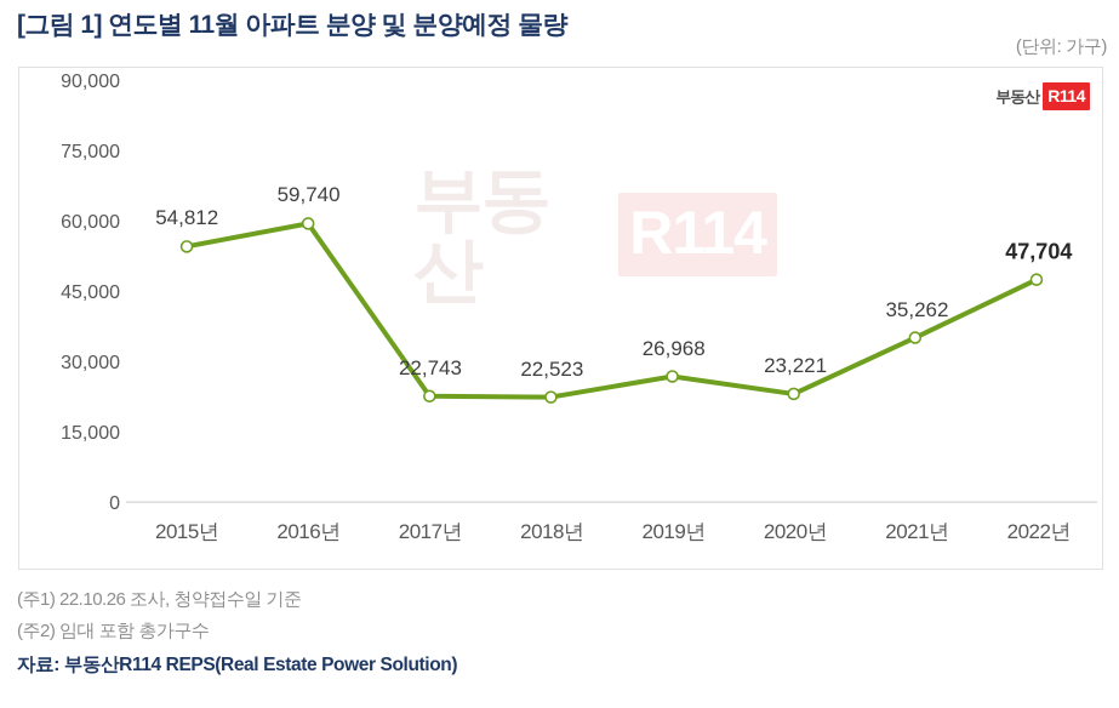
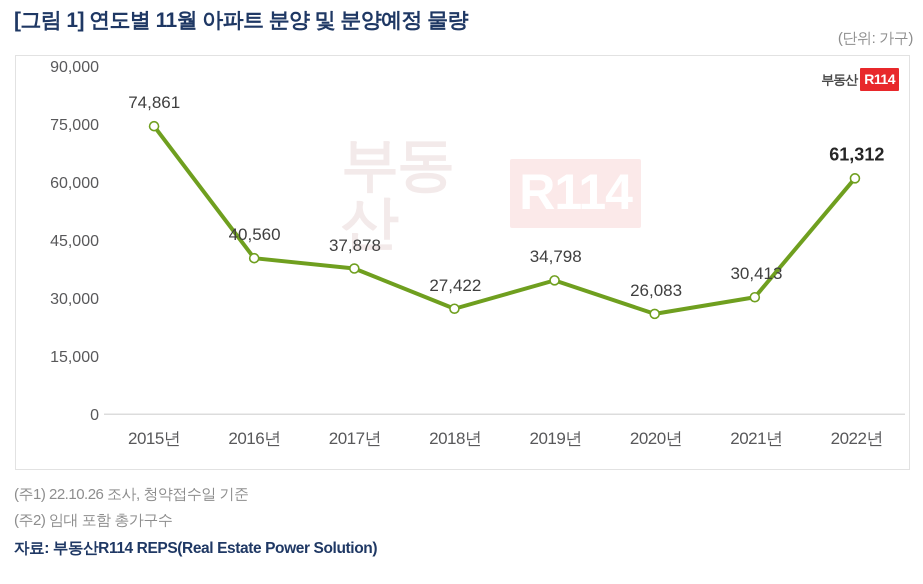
2015년: 54,812 -> 74,861
2016년: 59,740 -> 40,560
2017년: 22,743 -> 37,878
2018년: 22,523 -> 27,422
2019년: 26,968 -> 34,798
2020년: 23,221 -> 26,083
2021년: 35,262 -> 30,413
2022년: 47,704 -> 61,312
